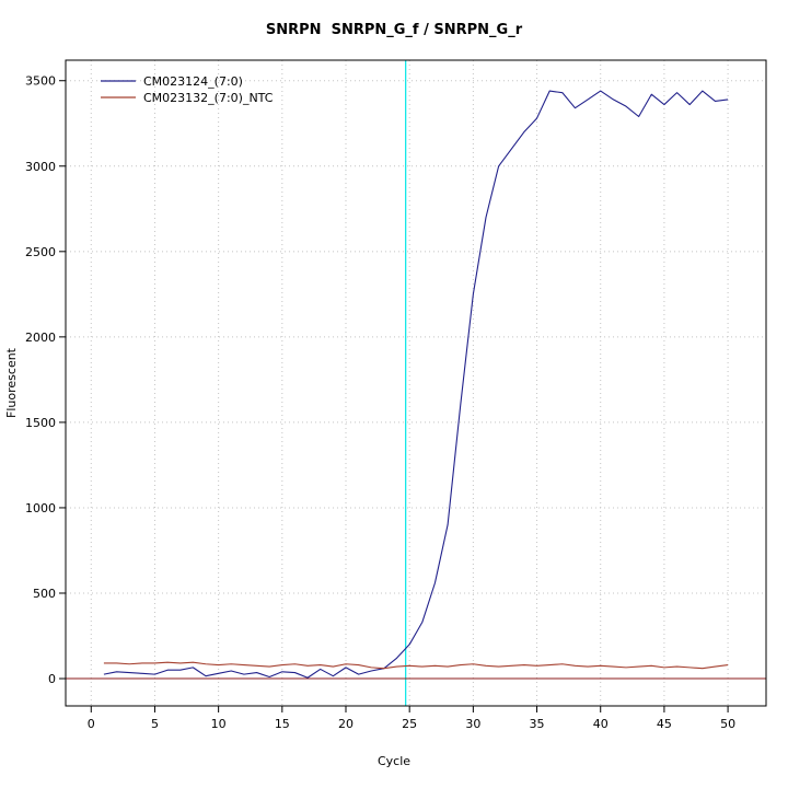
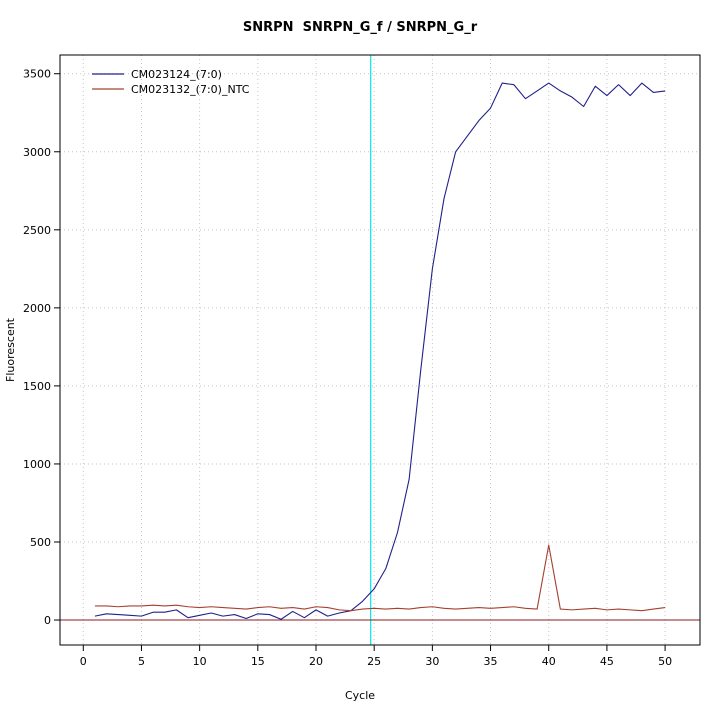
CM023132_(7:0)_NTC/40: 80 -> 480
